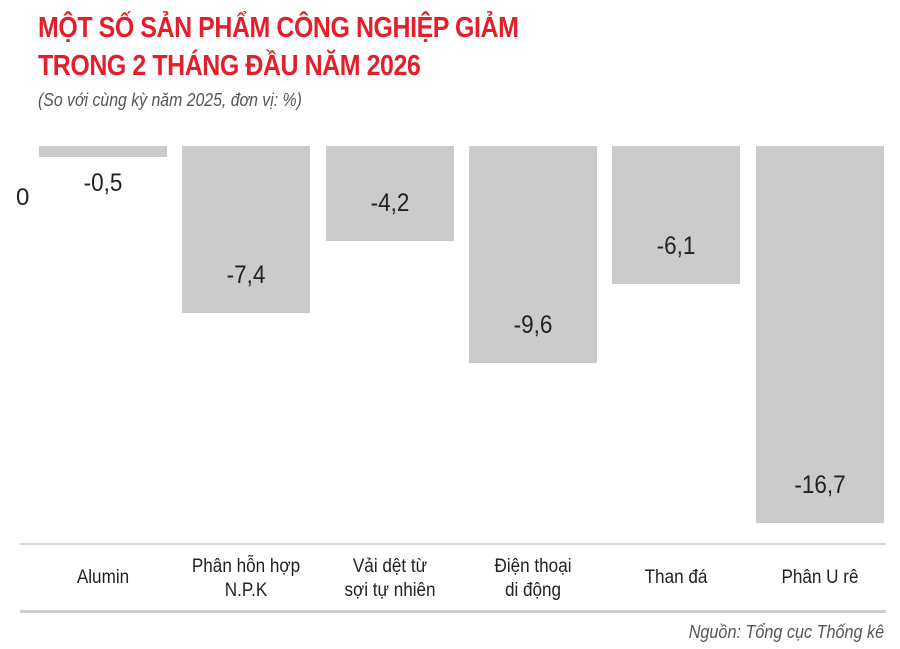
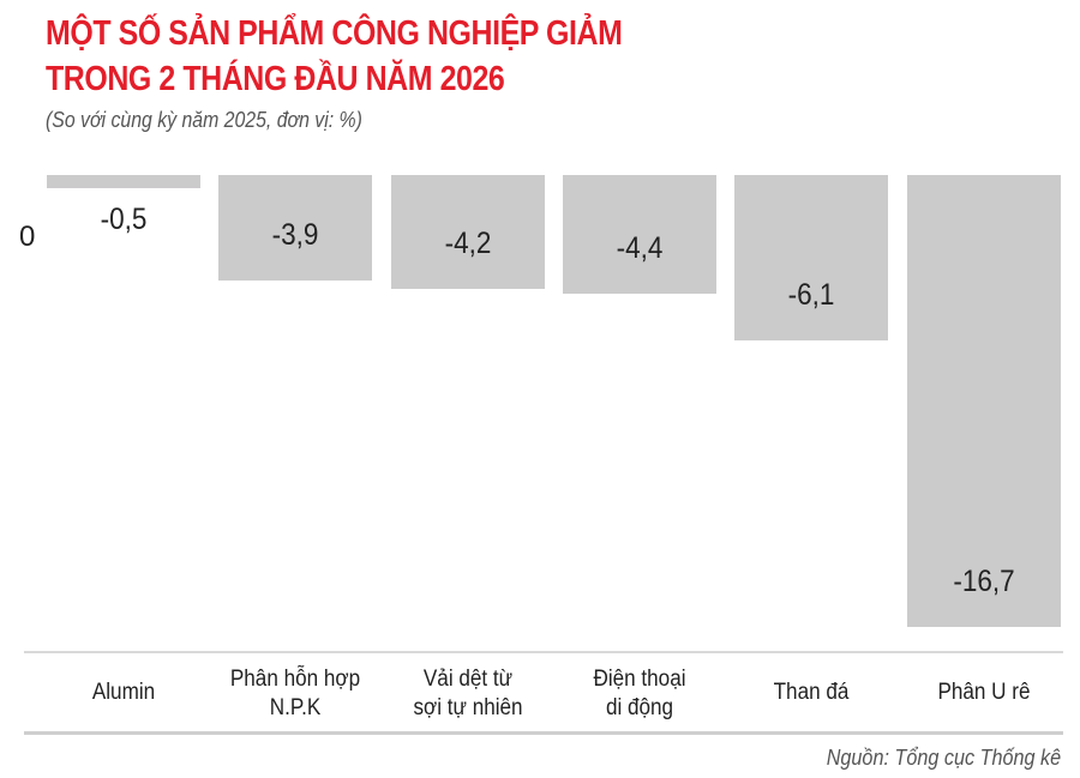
Phân hỗn hợp N.P.K: -7,4 -> -3,9
Điện thoại di động: -9,6 -> -4,4
